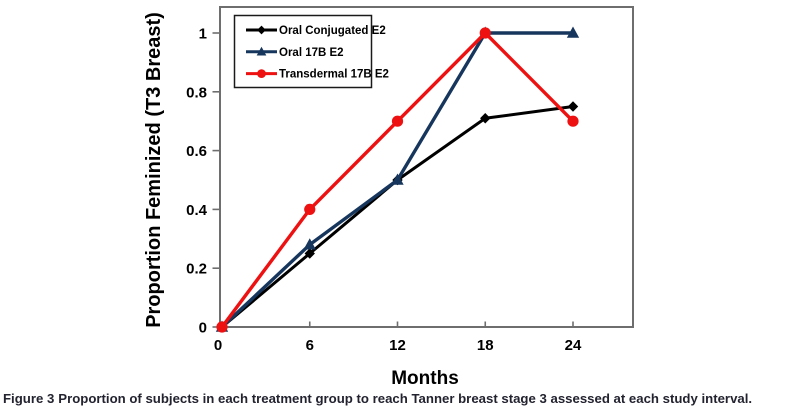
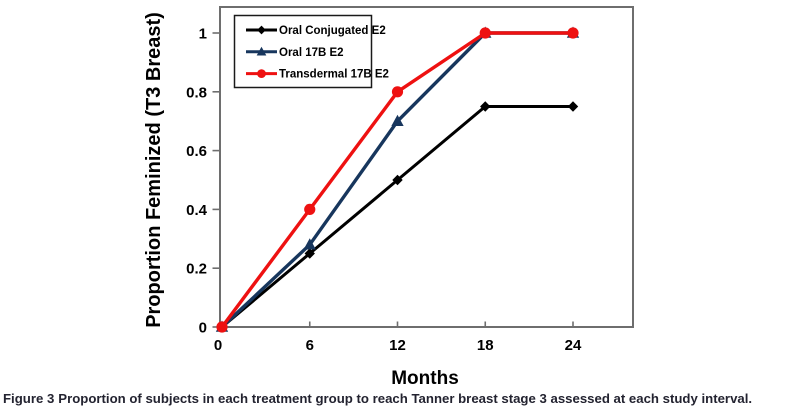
Oral 17B E2/12: 0.50 -> 0.70
Transdermal 17B E2/12: 0.7 -> 0.8
Oral Conjugated E2/18: 0.71 -> 0.75
Transdermal 17B E2/24: 0.7 -> 1.0
